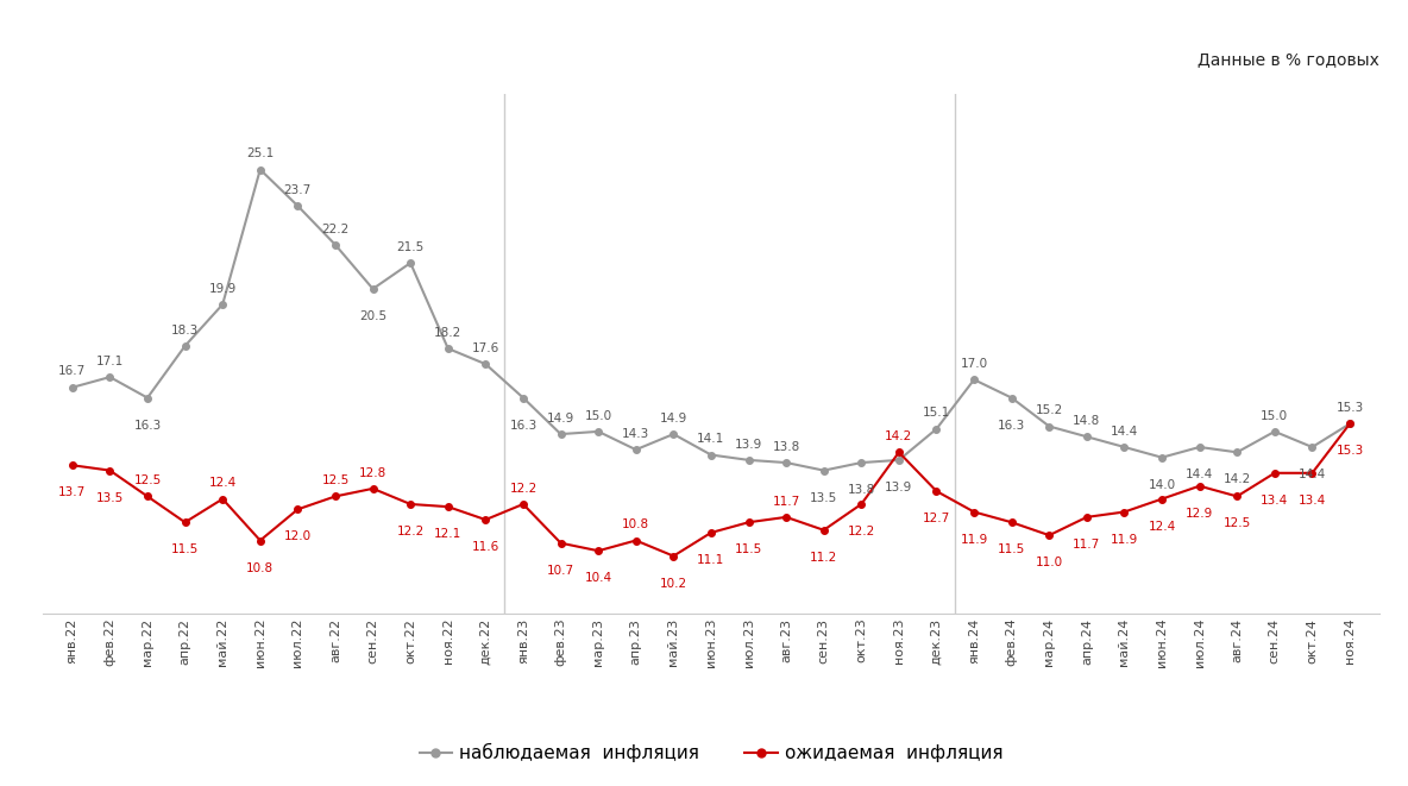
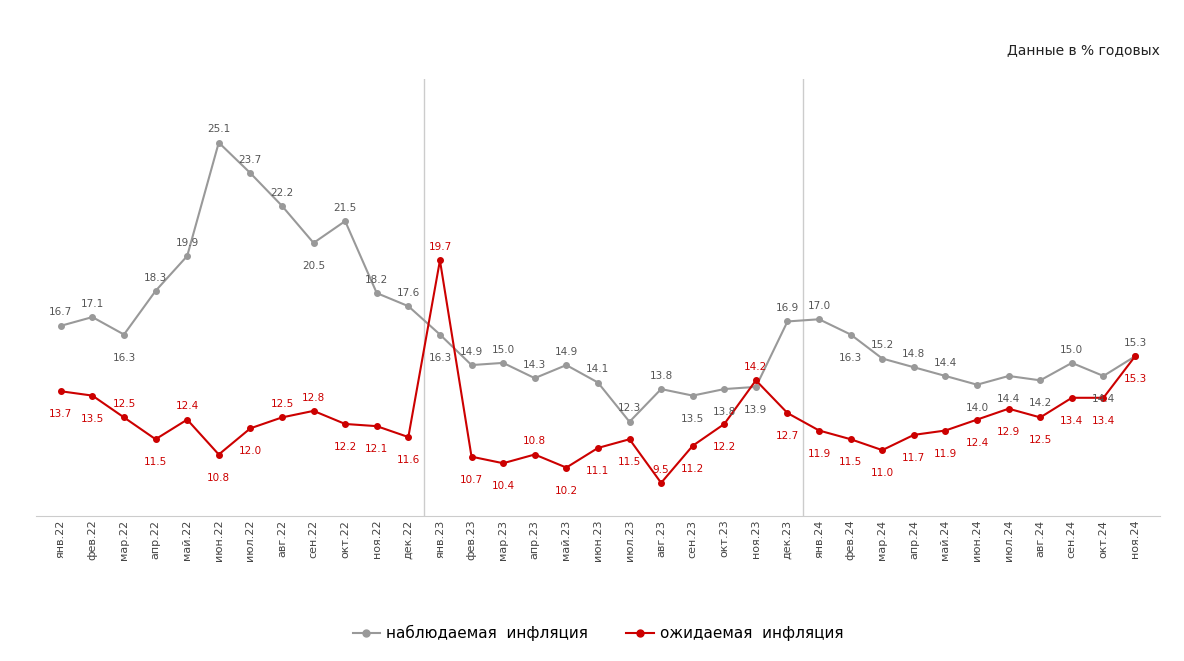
ожидаемая инфляция/янв.23: 12.2 -> 19.7
наблюдаемая инфляция/июл.23: 13.9 -> 12.3
ожидаемая инфляция/авг.23: 11.7 -> 9.5
наблюдаемая инфляция/дек.23: 15.1 -> 16.9
